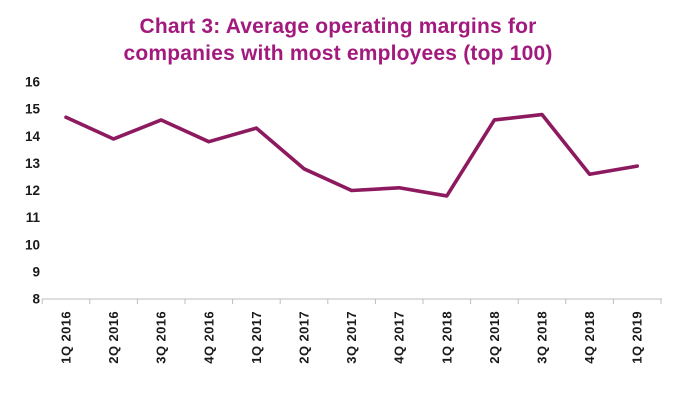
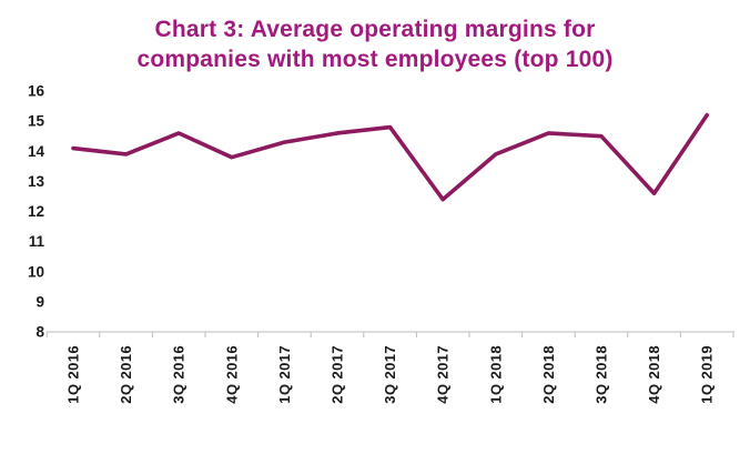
1Q 2016: 14.7 -> 14.1
2Q 2017: 12.8 -> 14.6
3Q 2017: 12.0 -> 14.8
4Q 2017: 12.1 -> 12.4
1Q 2018: 11.8 -> 13.9
3Q 2018: 14.8 -> 14.5
1Q 2019: 12.9 -> 15.2
